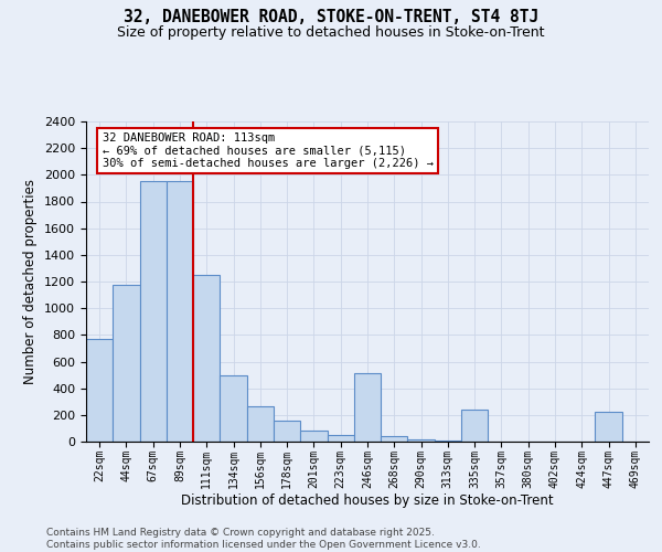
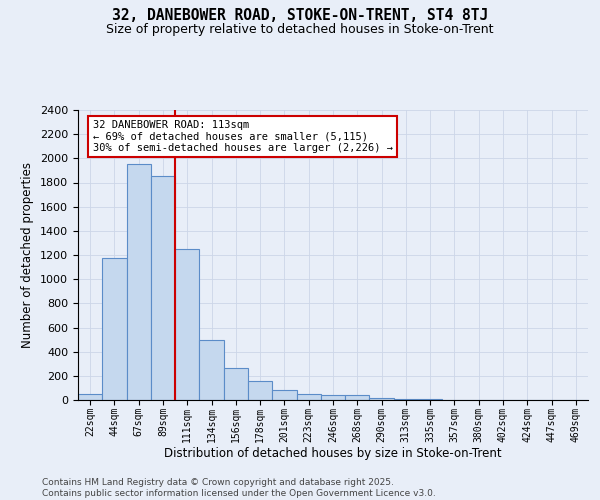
22sqm: 770 -> 50
89sqm: 1950 -> 1850
246sqm: 510 -> 40
335sqm: 240 -> 0
447sqm: 220 -> 0
